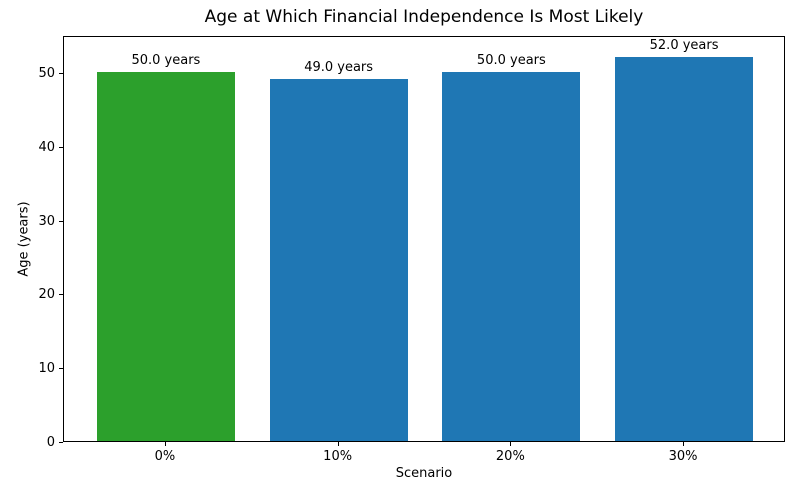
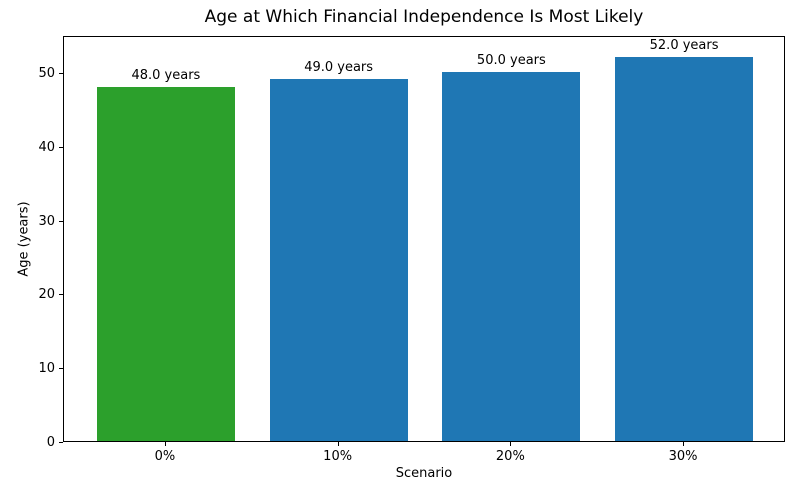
0%: 50.0 -> 48.0
